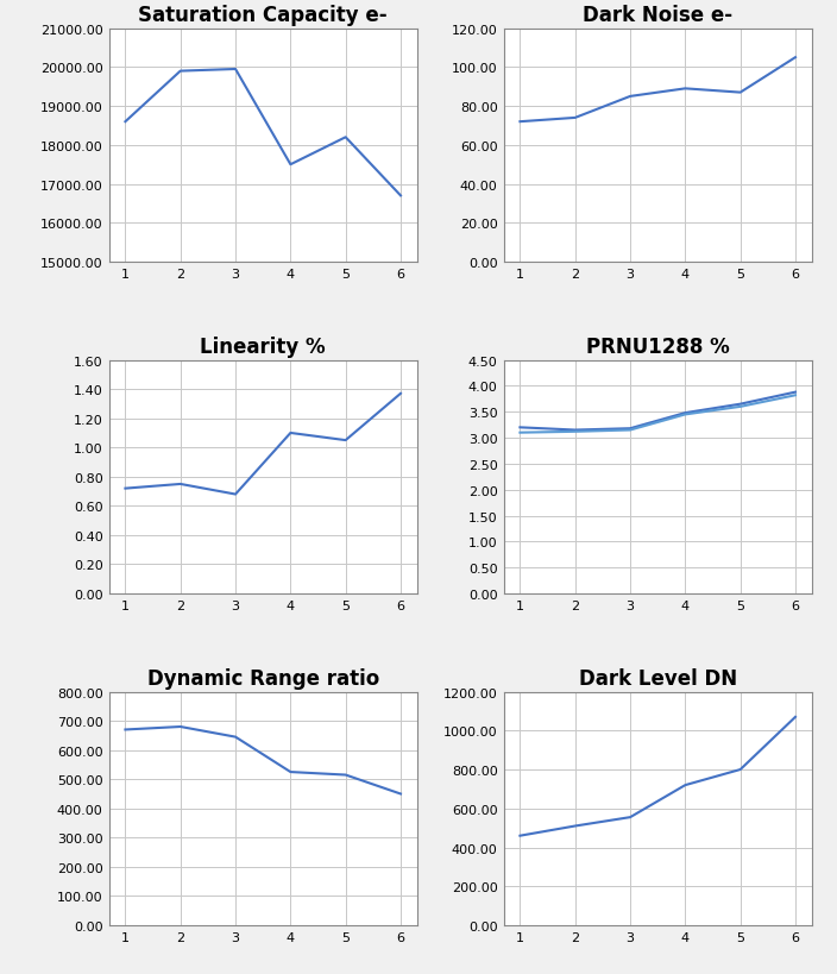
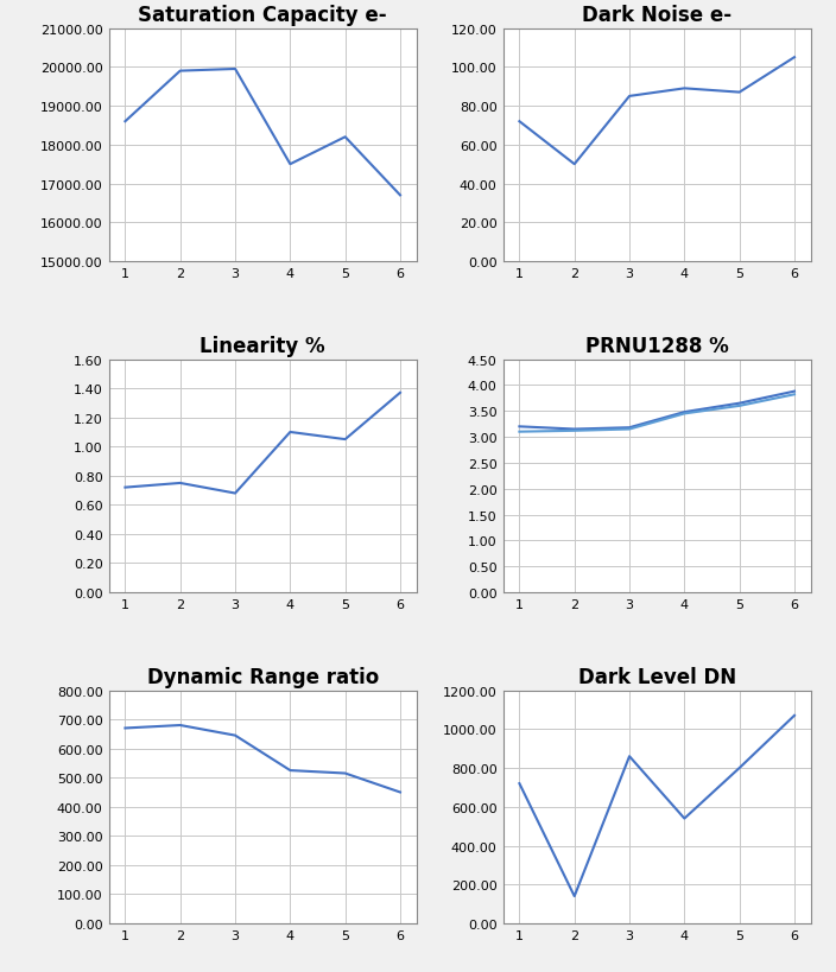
Dark Noise e-/2: 74 -> 50
Dark Level DN/1: 460 -> 720
Dark Level DN/2: 510 -> 140
Dark Level DN/3: 560 -> 860
Dark Level DN/4: 720 -> 540
